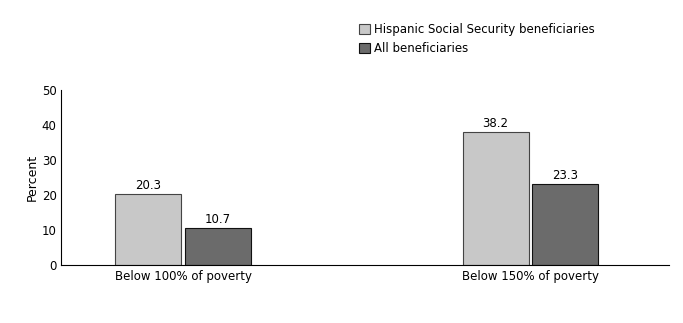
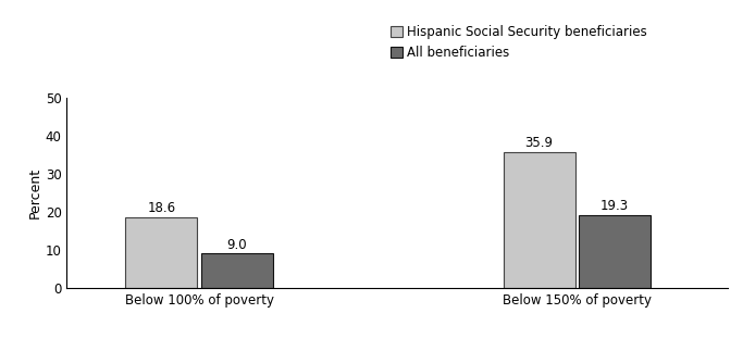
Hispanic Social Security beneficiaries/Below 100% of poverty: 20.3 -> 18.6
All beneficiaries/Below 100% of poverty: 10.7 -> 9.0
Hispanic Social Security beneficiaries/Below 150% of poverty: 38.2 -> 35.9
All beneficiaries/Below 150% of poverty: 23.3 -> 19.3
